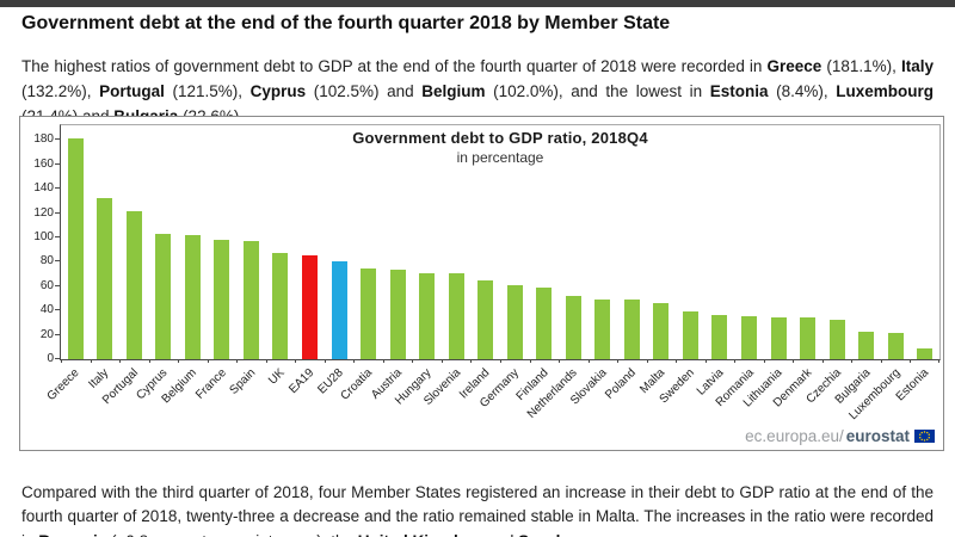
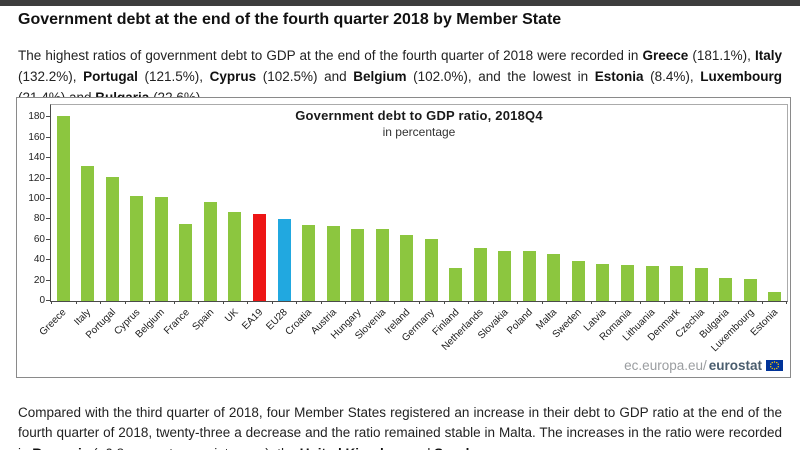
France: 98 -> 75
Finland: 59 -> 32
